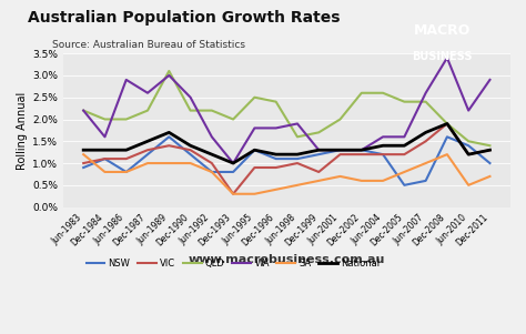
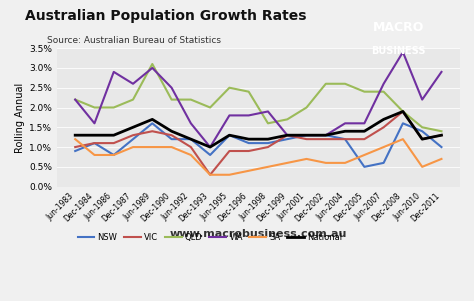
NSW/Jun-1992: 0.8% -> 1.2%
VIC/Dec-1999: 0.8% -> 1.3%
